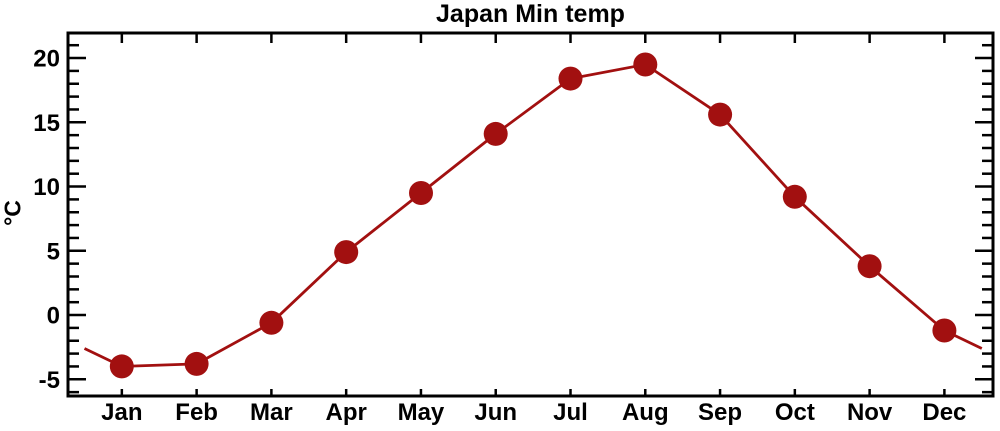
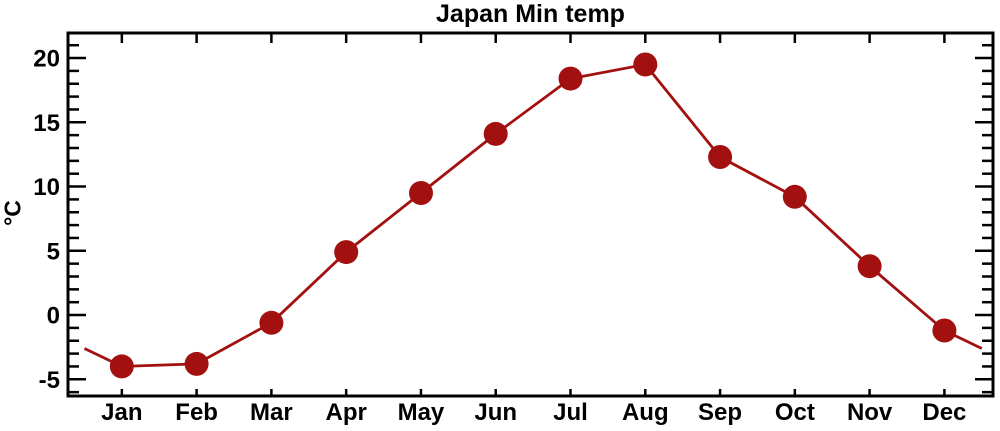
Sep: 15.6 -> 12.3
